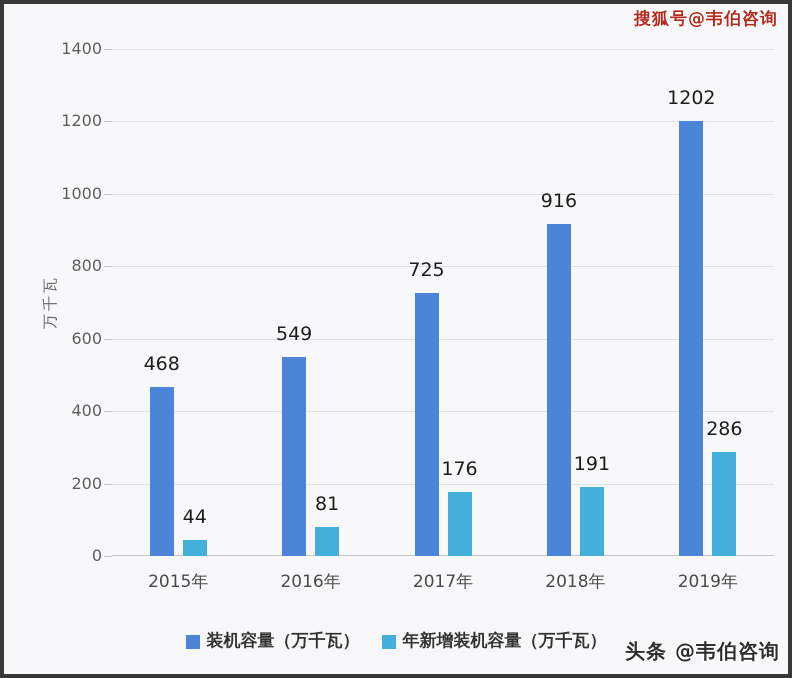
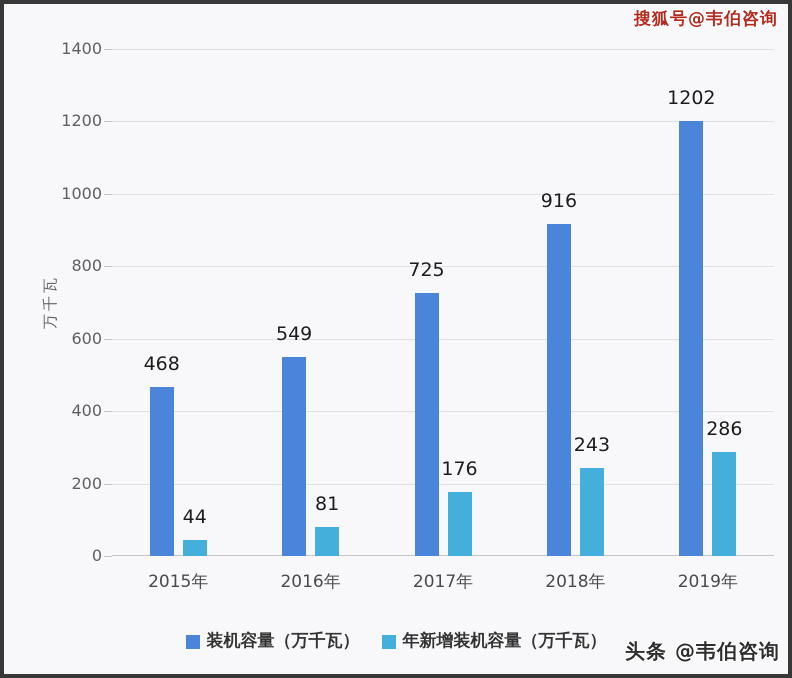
年新增装机容量（万千瓦）/2018年: 191 -> 243
